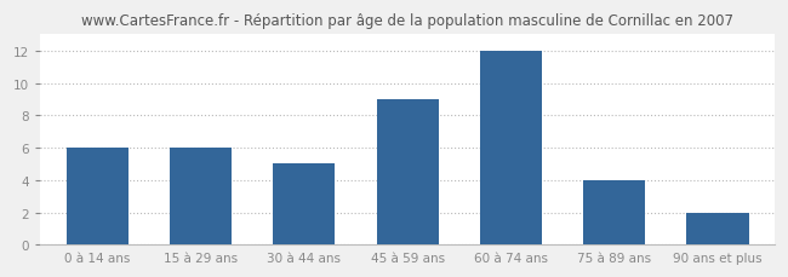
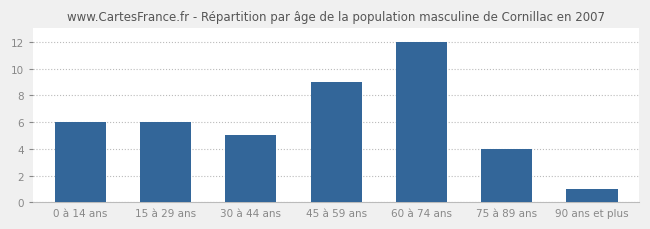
90 ans et plus: 2 -> 1
